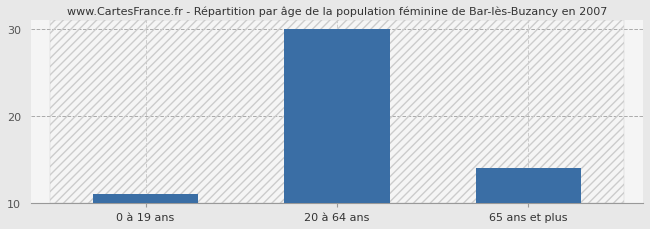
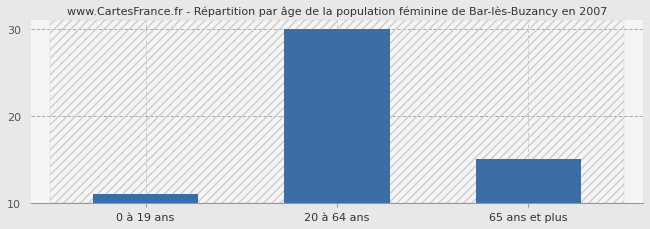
65 ans et plus: 14 -> 15
